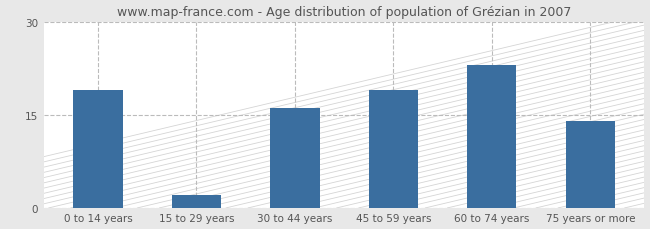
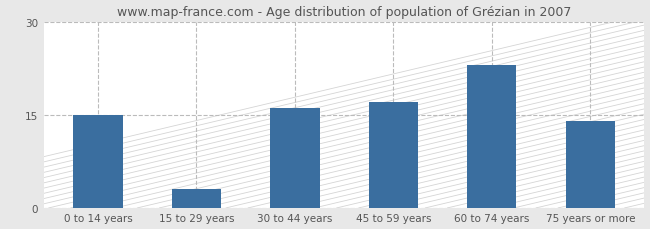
0 to 14 years: 19 -> 15
15 to 29 years: 2 -> 3
45 to 59 years: 19 -> 17
